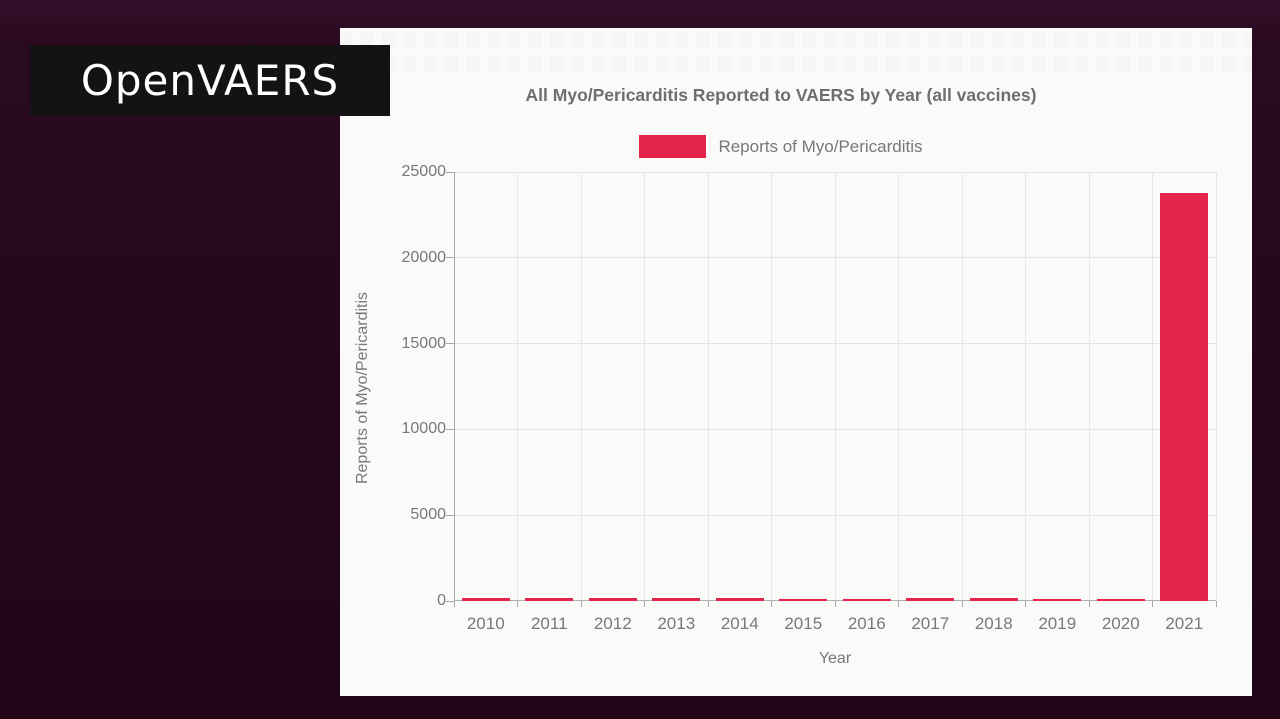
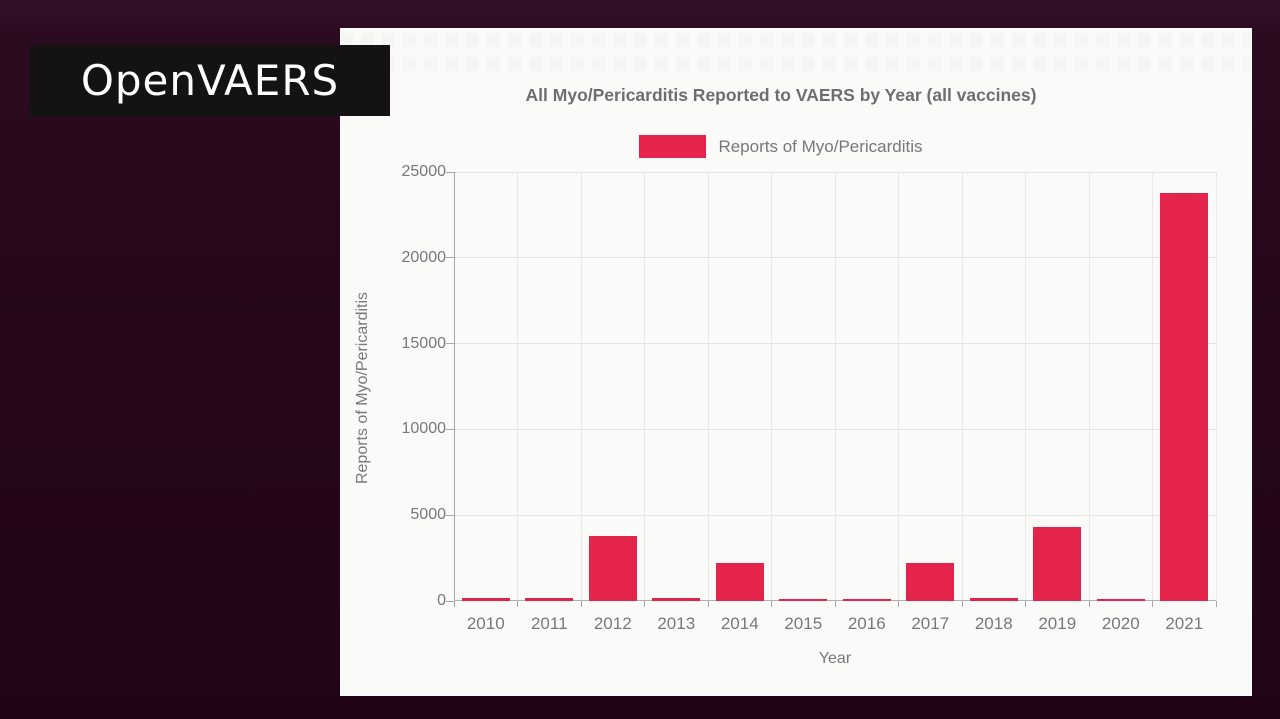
2012: 200 -> 3800
2014: 200 -> 2200
2017: 200 -> 2200
2019: 100 -> 4300
